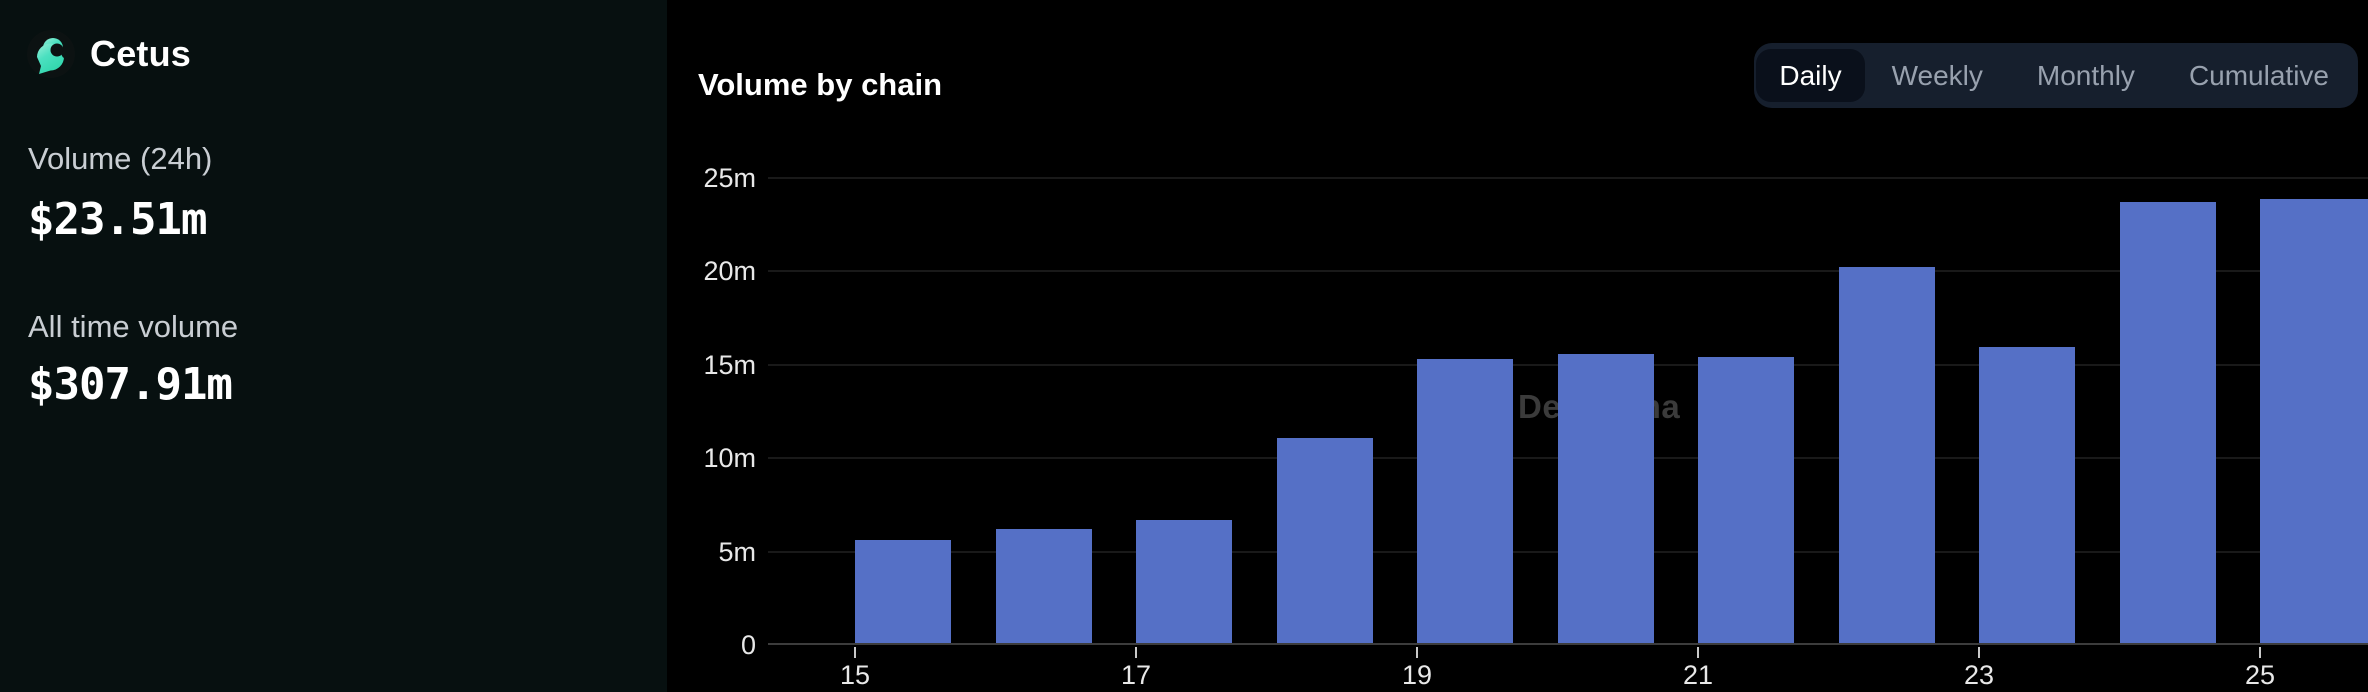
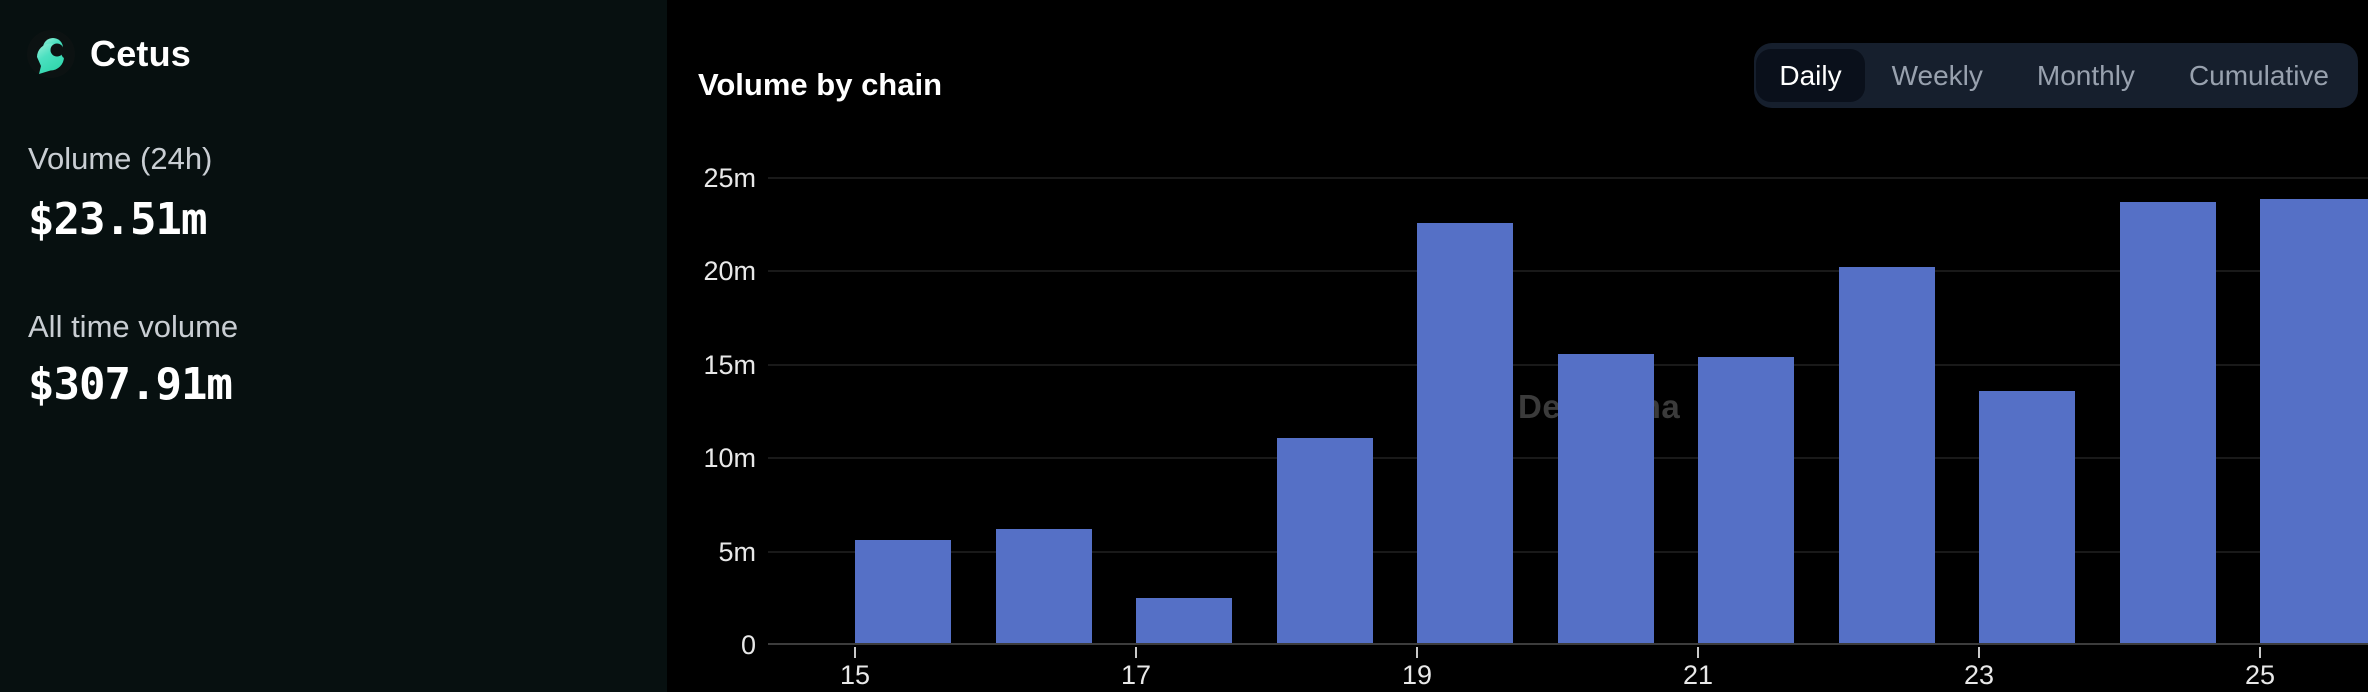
17: 6.6m -> 2.4m
19: 15.2m -> 22.5m
23: 15.8m -> 13.5m
